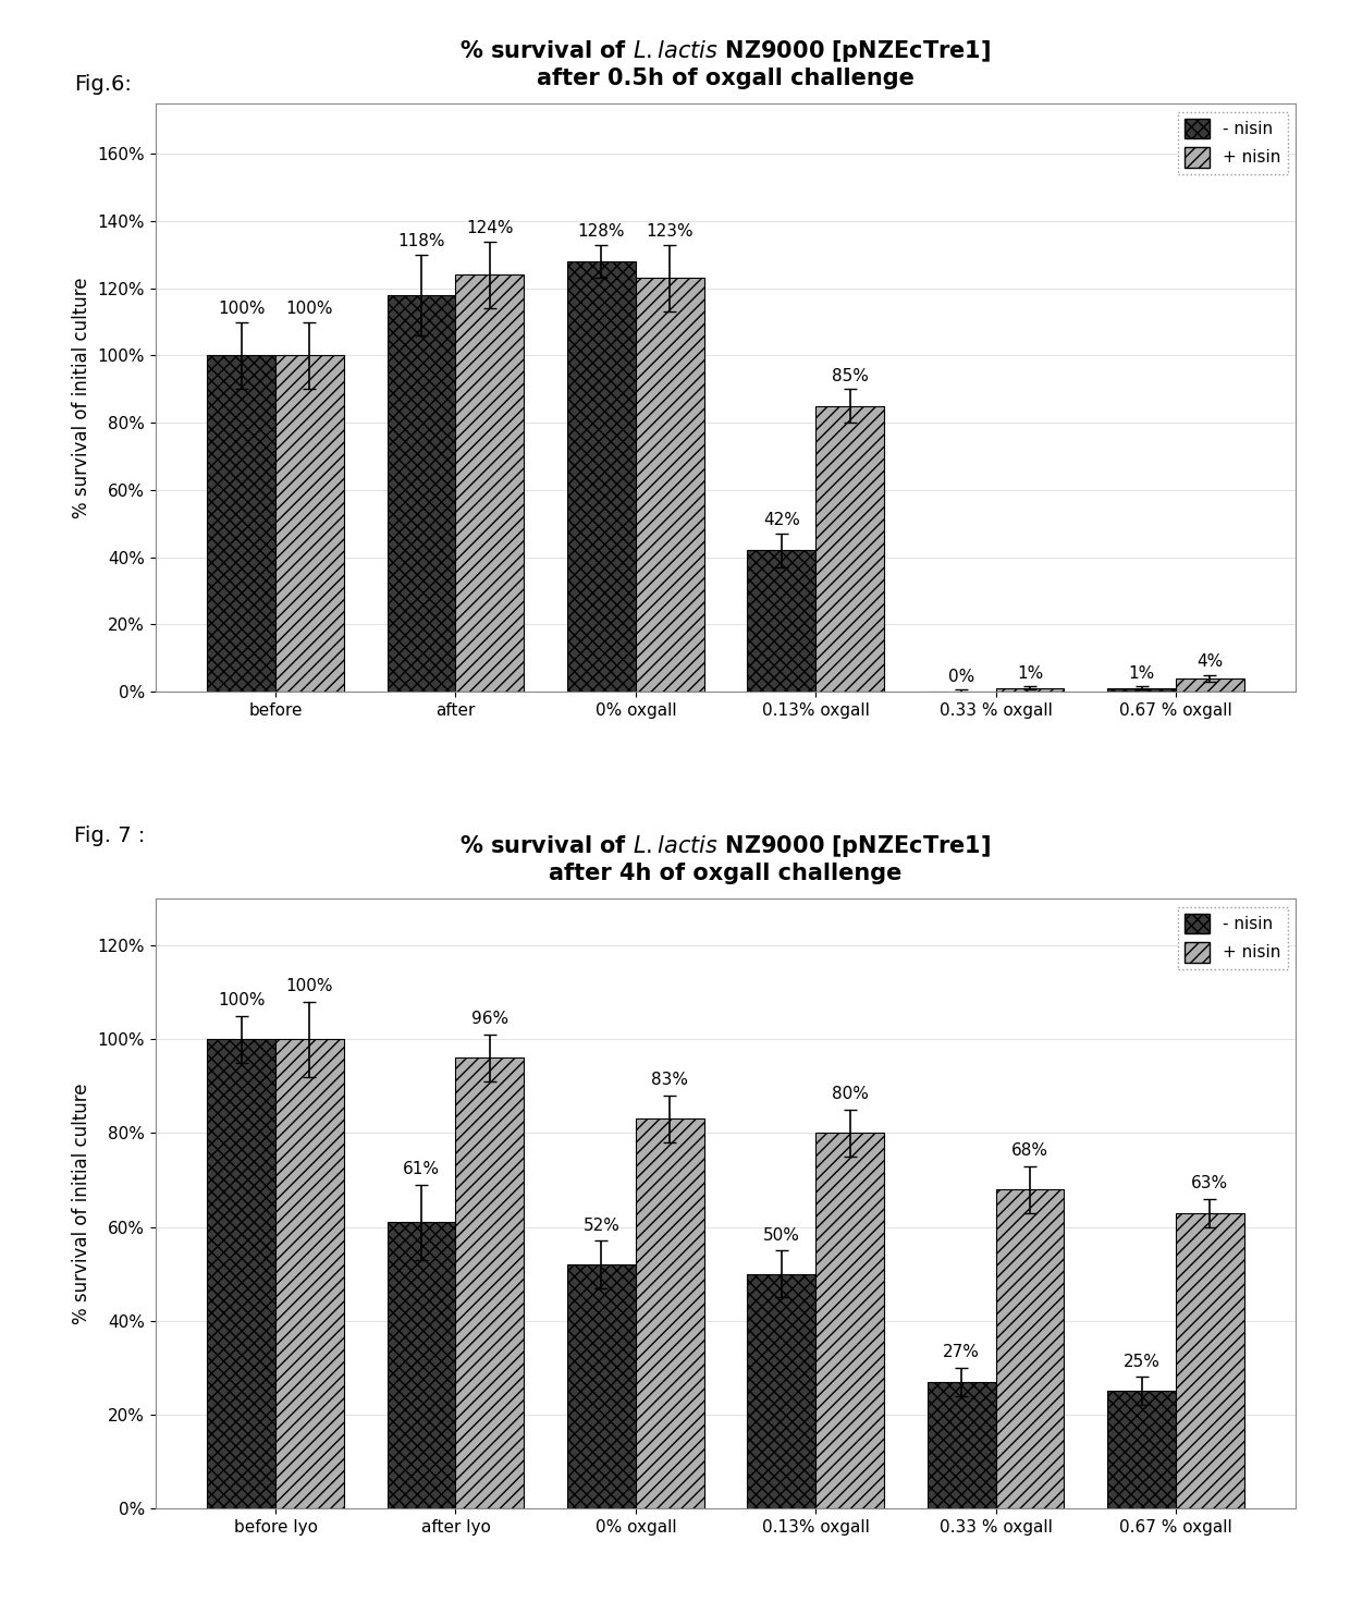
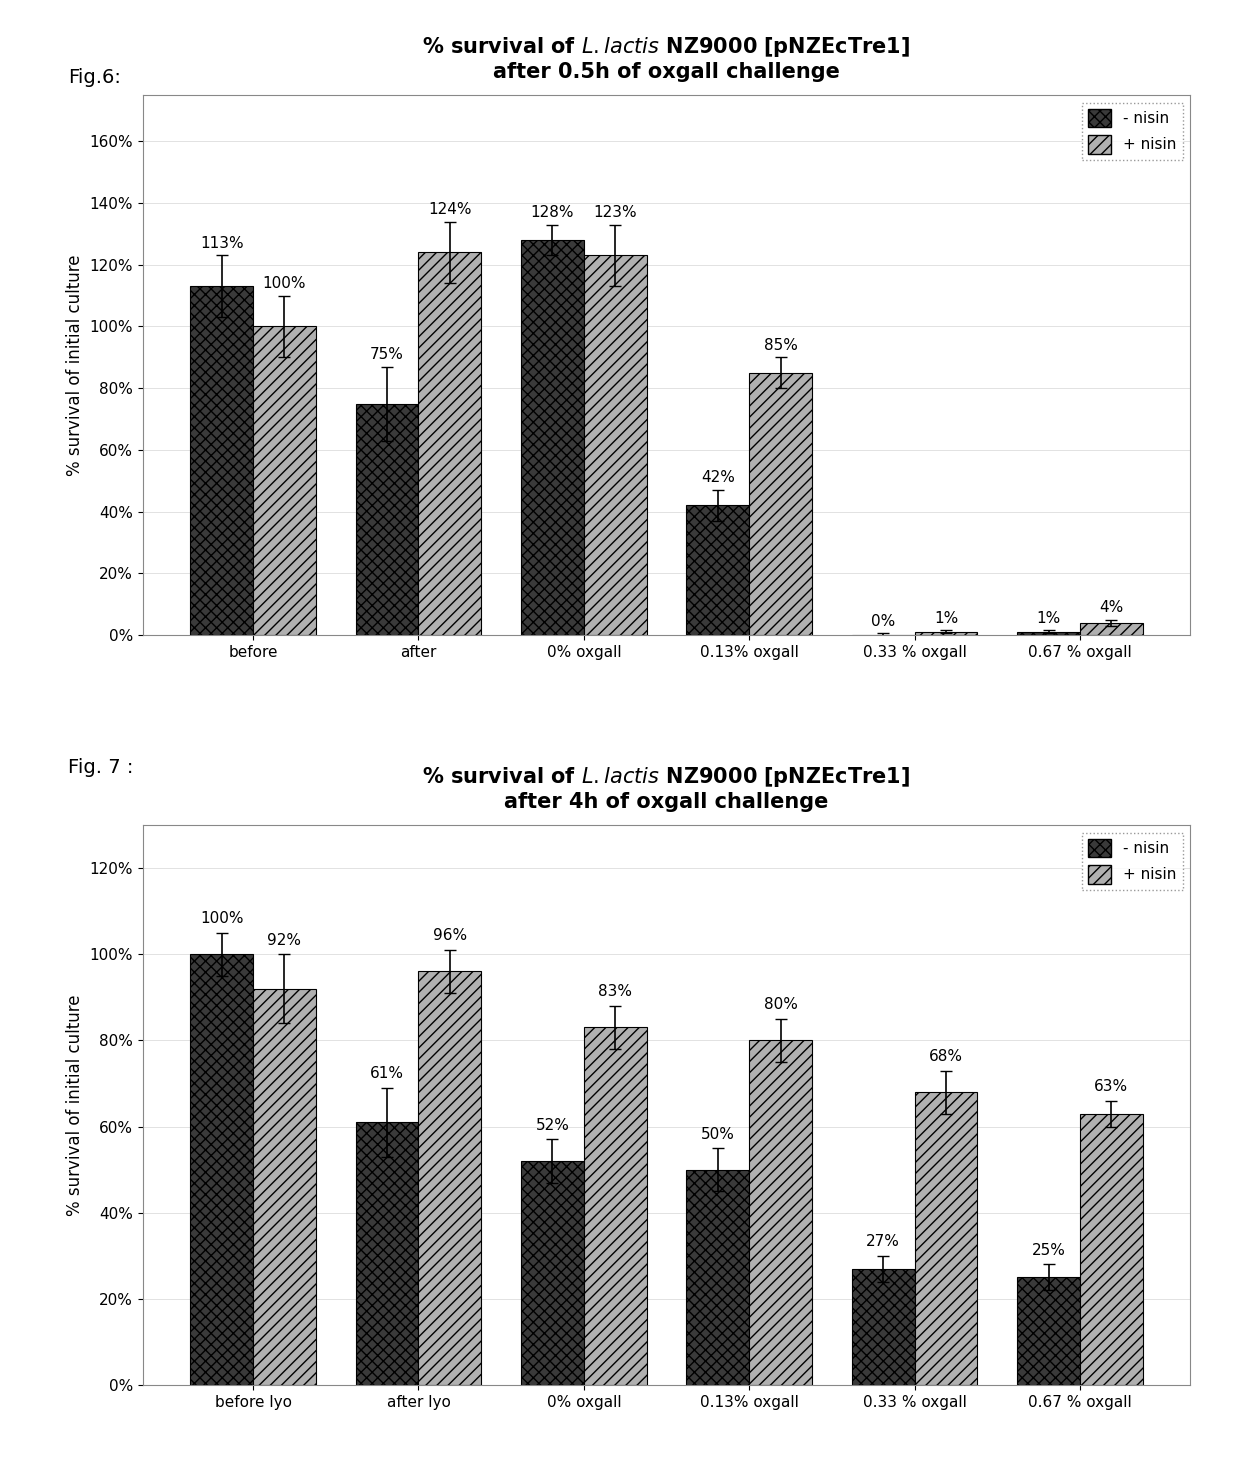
- nisin/before: 100% -> 113%
- nisin/after: 118% -> 75%
+ nisin/before lyo: 100% -> 92%
